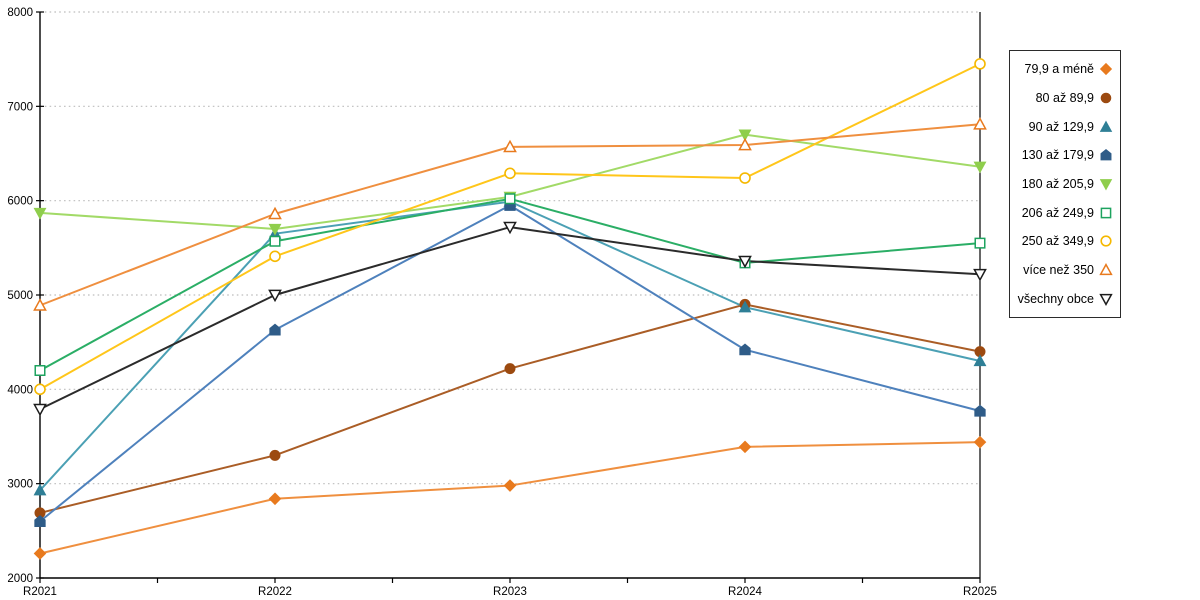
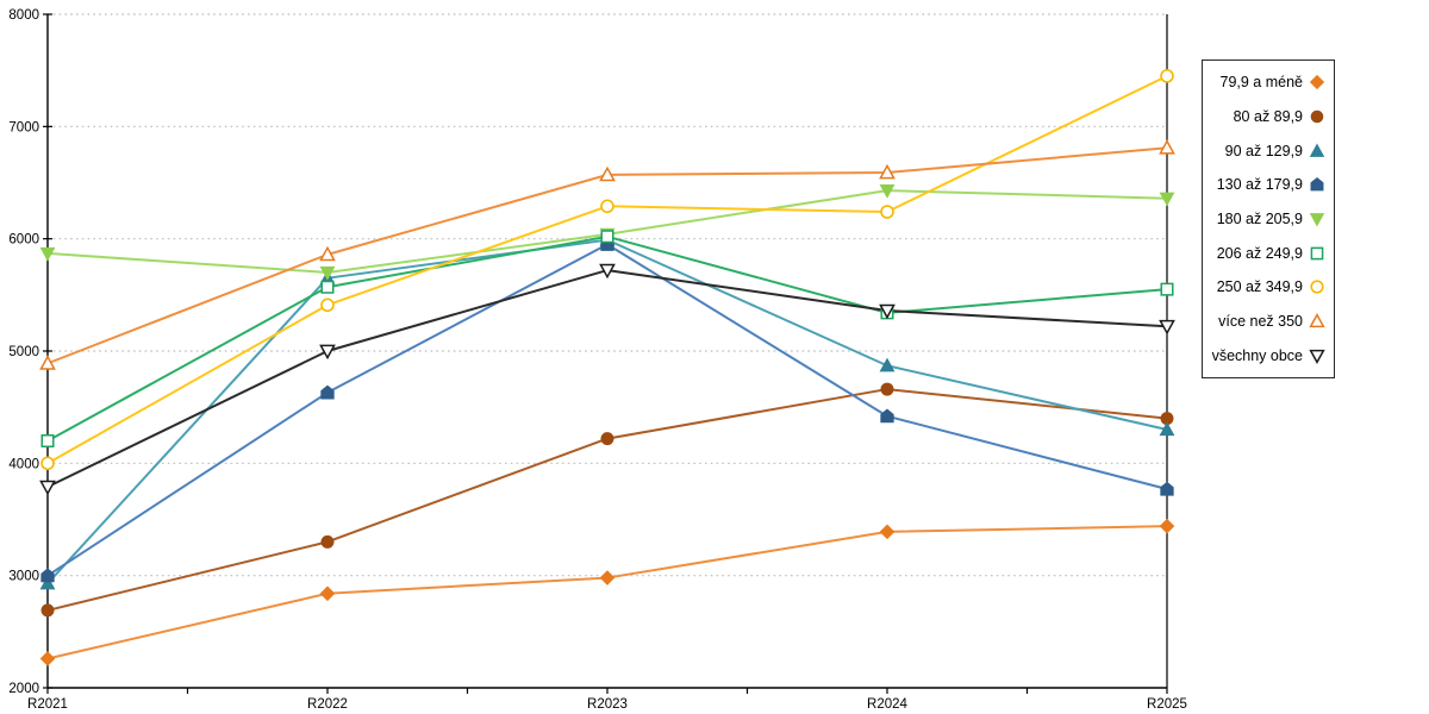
130 až 179,9/R2021: 2600 -> 3000
80 až 89,9/R2024: 4900 -> 4700
180 až 205,9/R2024: 6700 -> 6400
